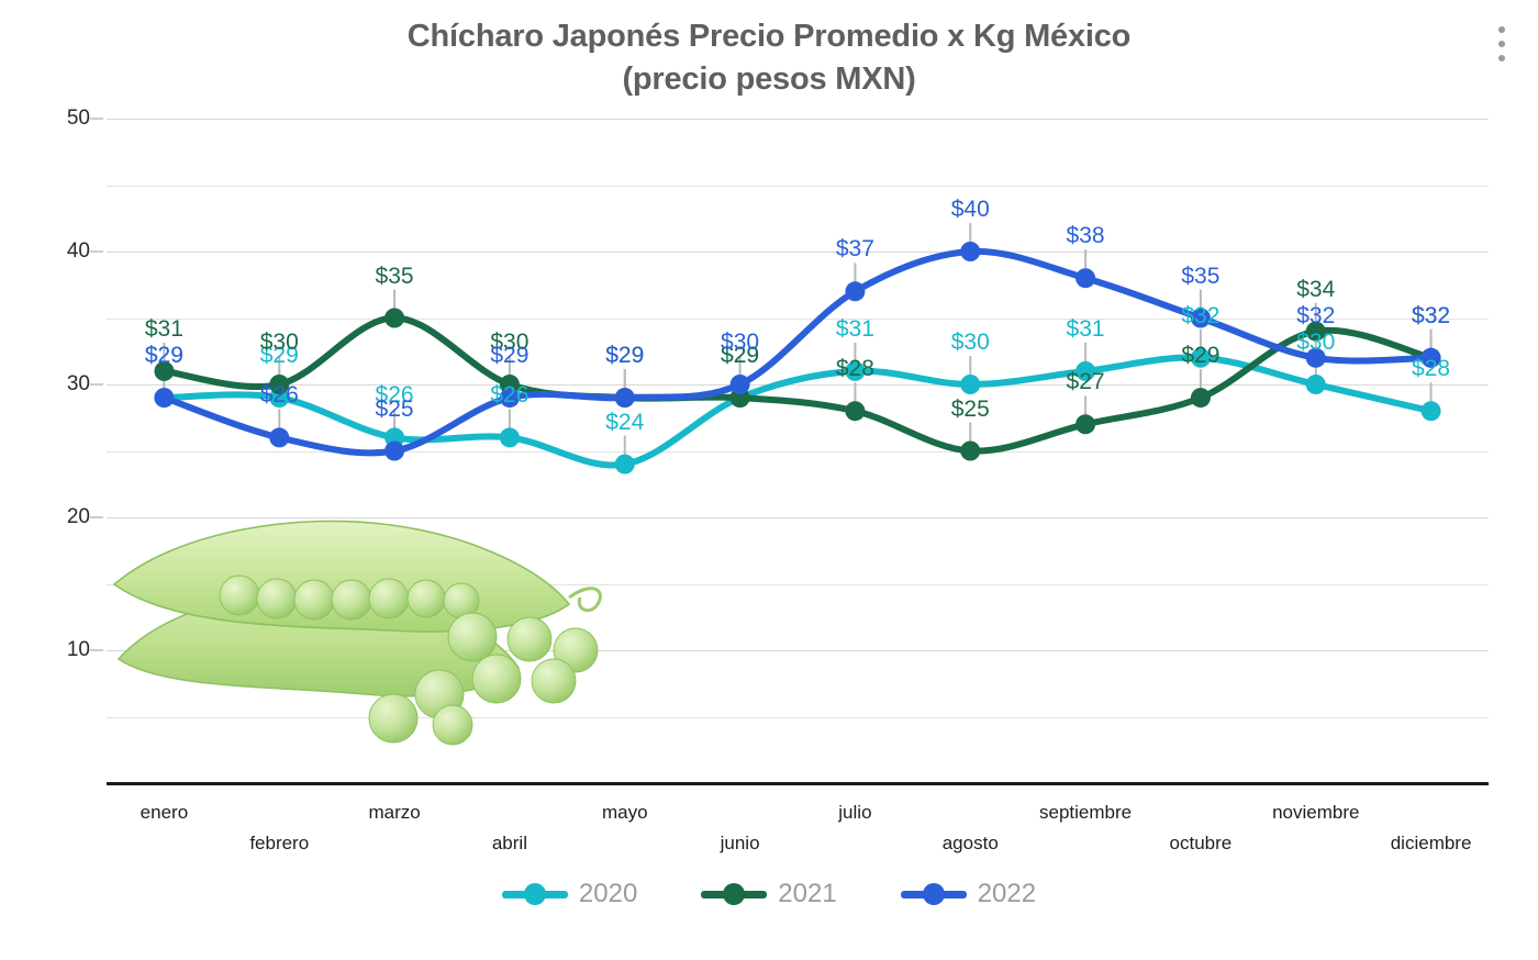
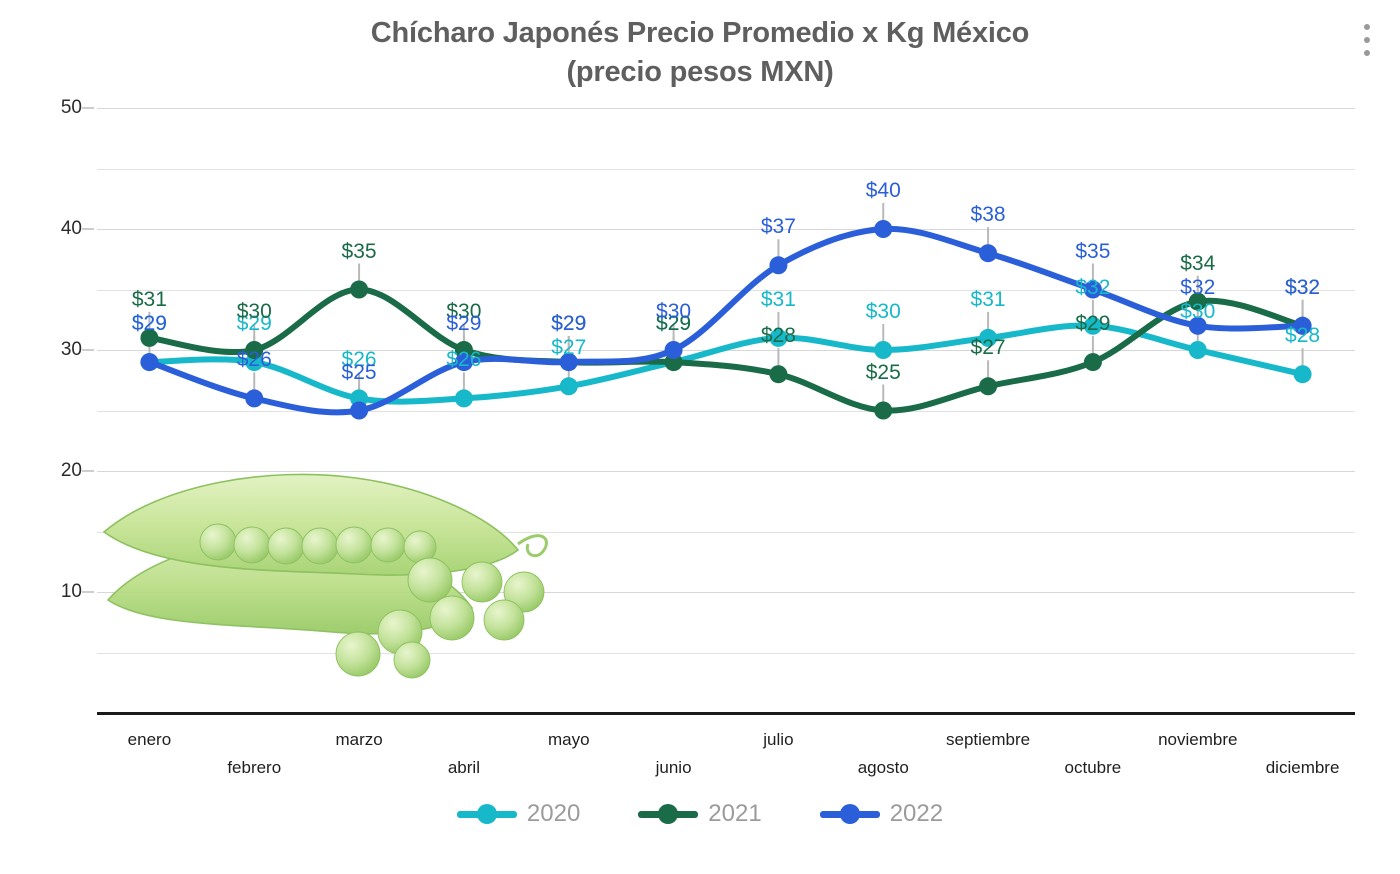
2020/mayo: $24 -> $27
